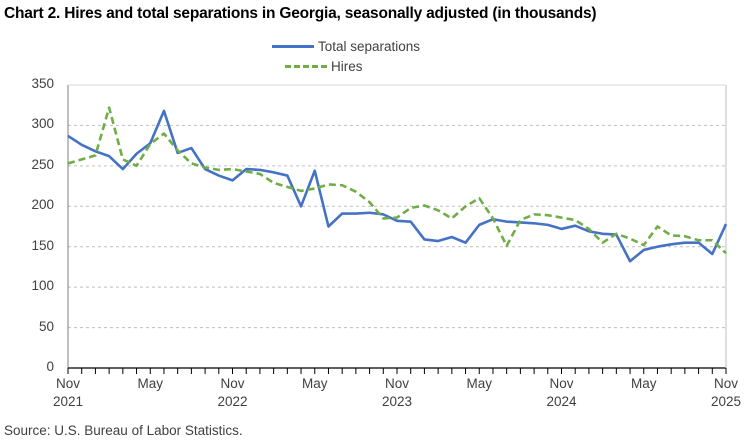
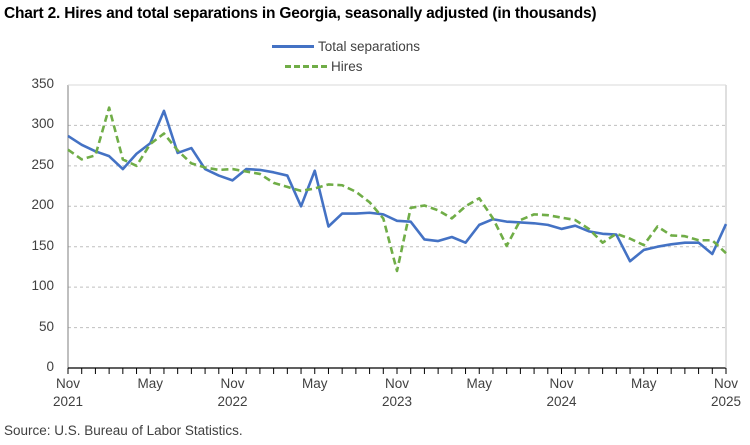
Hires/Nov 2021: 250 -> 270
Hires/Nov 2023: 190 -> 120
